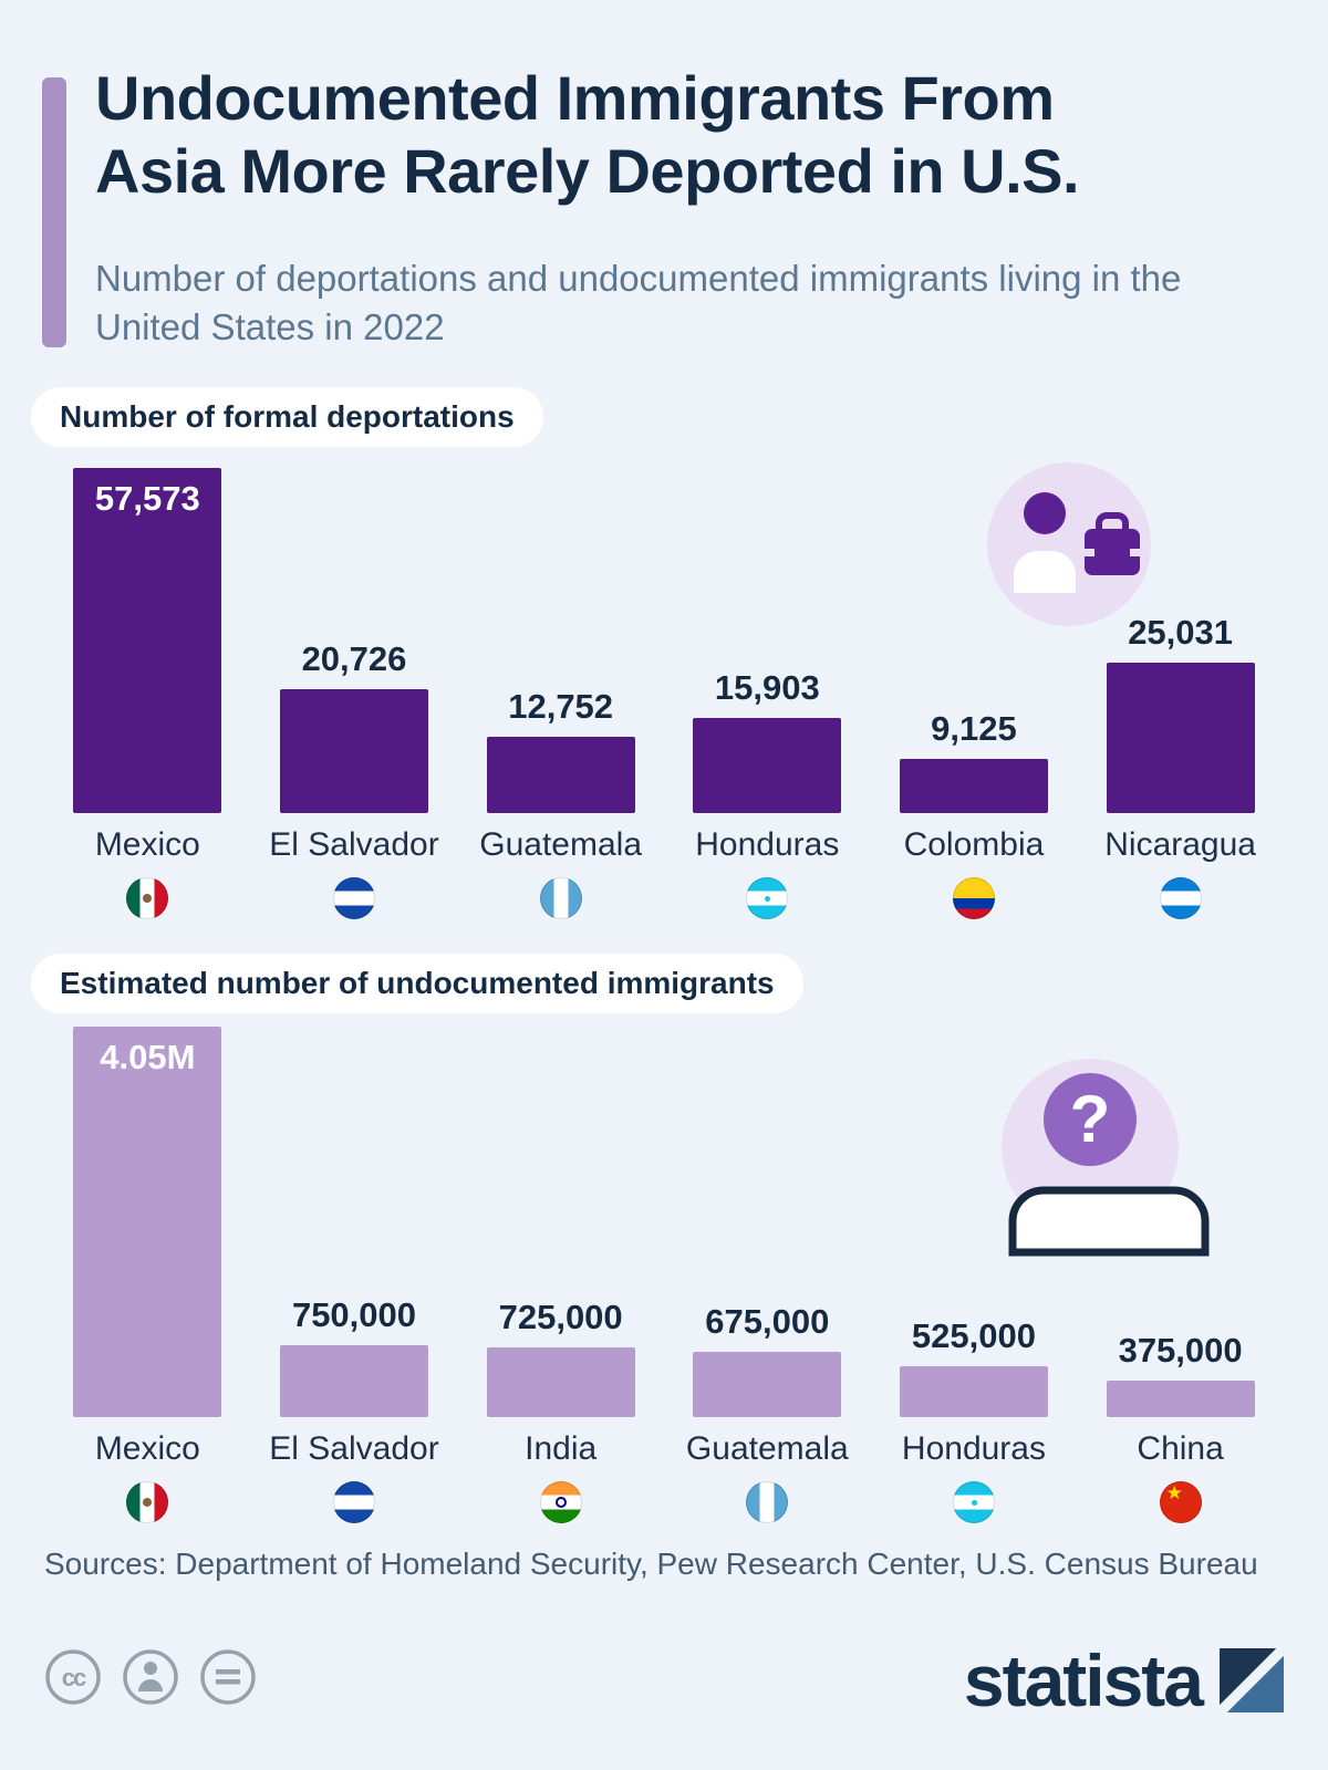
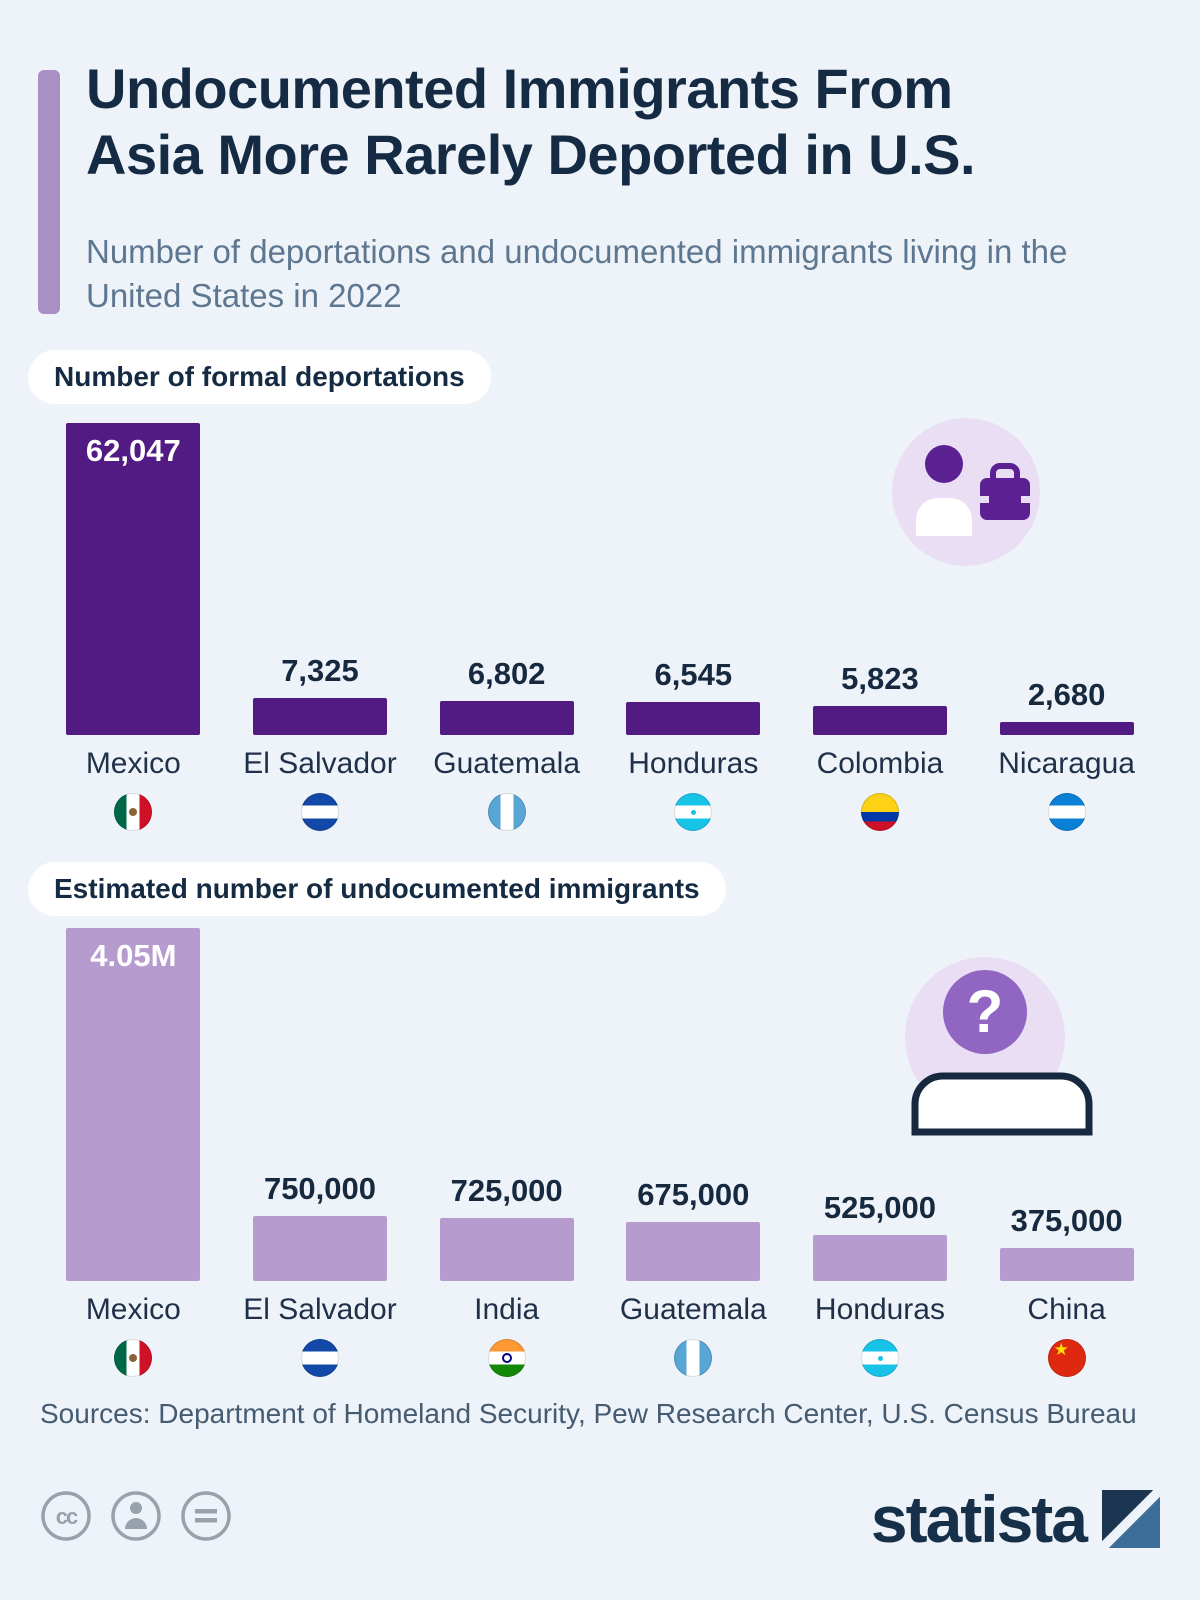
Number of formal deportations/Mexico: 57,573 -> 62,047
Number of formal deportations/El Salvador: 20,726 -> 7,325
Number of formal deportations/Guatemala: 12,752 -> 6,802
Number of formal deportations/Honduras: 15,903 -> 6,545
Number of formal deportations/Colombia: 9,125 -> 5,823
Number of formal deportations/Nicaragua: 25,031 -> 2,680
